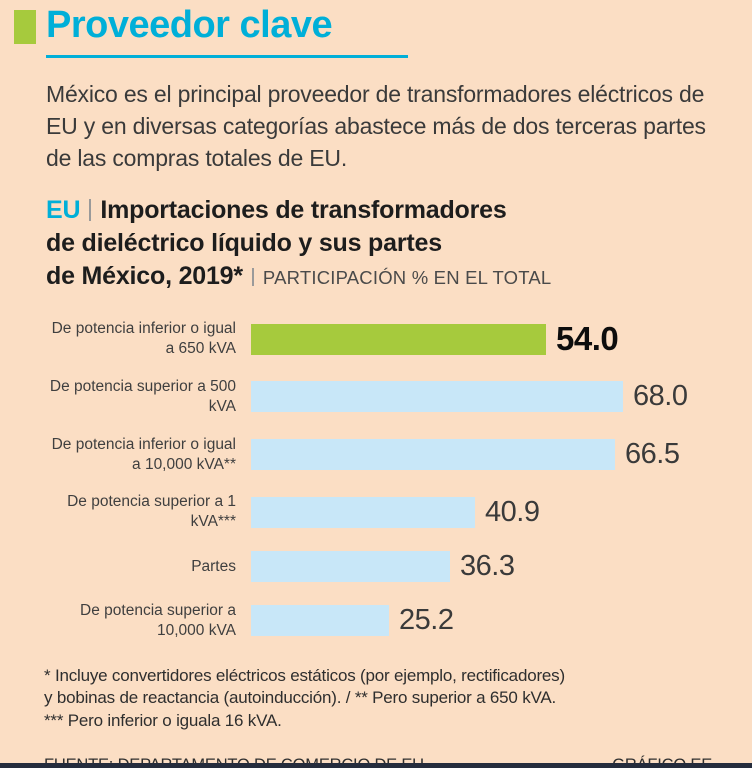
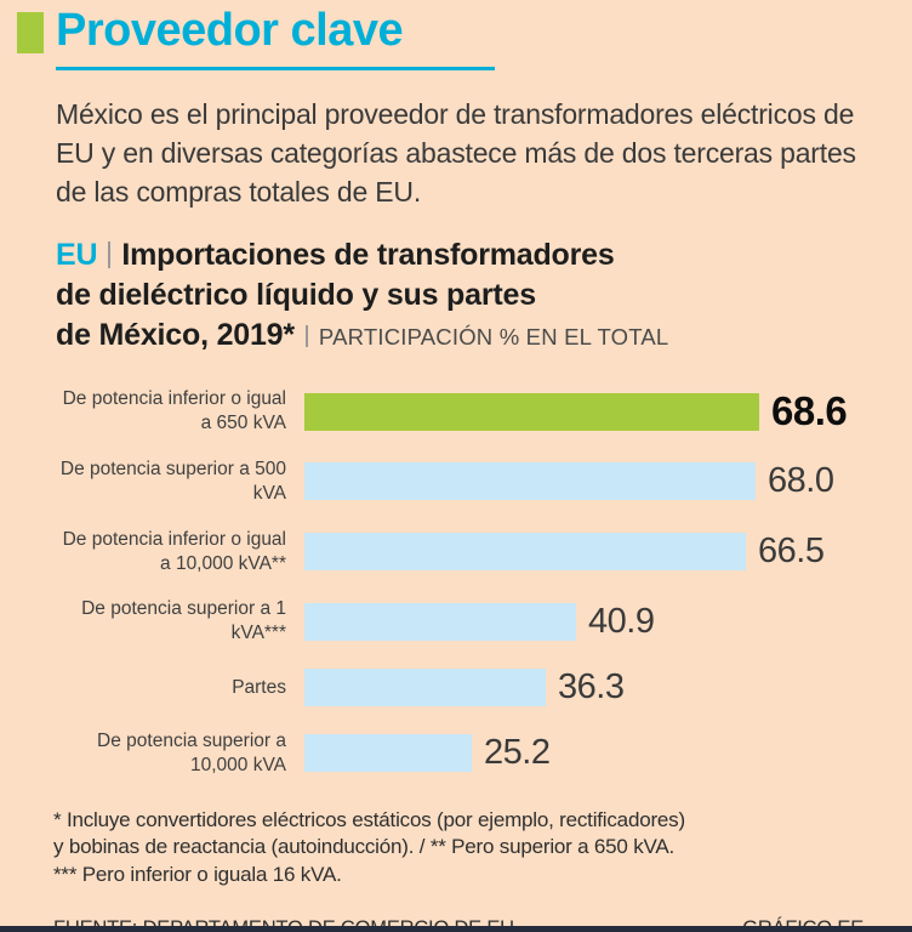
De potencia inferior o igual a 650 kVA: 54.0 -> 68.6
